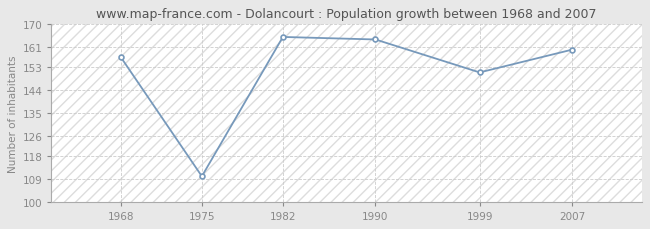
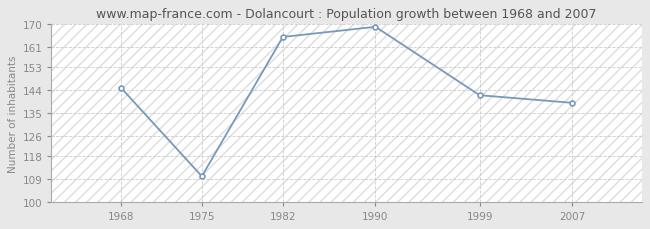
1968: 157 -> 145
1990: 164 -> 169
1999: 151 -> 142
2007: 160 -> 139
